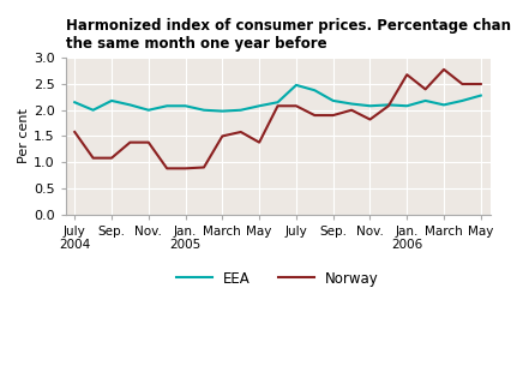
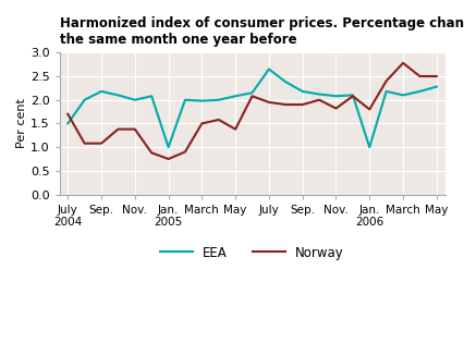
EEA/July 2004: 2.15 -> 1.50
Norway/July 2004: 1.58 -> 1.70
EEA/Jan. 2005: 2.08 -> 1.00
Norway/Jan. 2005: 0.88 -> 0.75
EEA/July: 2.48 -> 2.65
Norway/July: 2.08 -> 1.95
EEA/Jan. 2006: 2.08 -> 1.00
Norway/Jan. 2006: 2.68 -> 1.80
